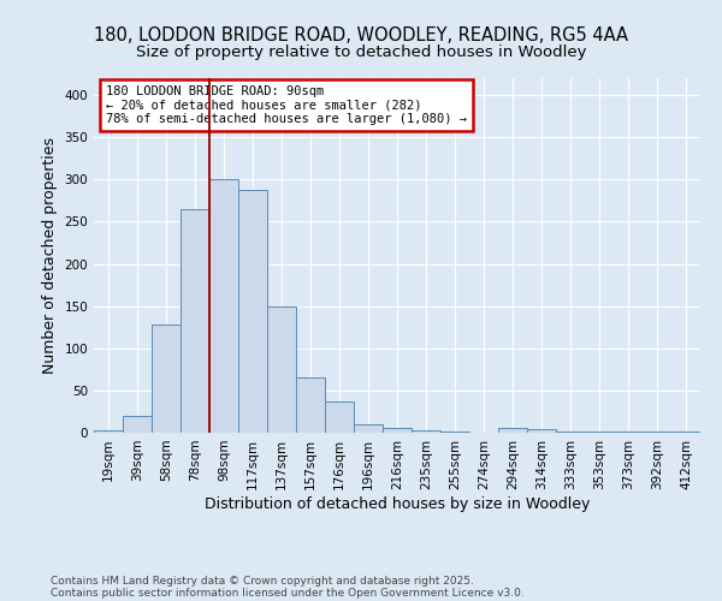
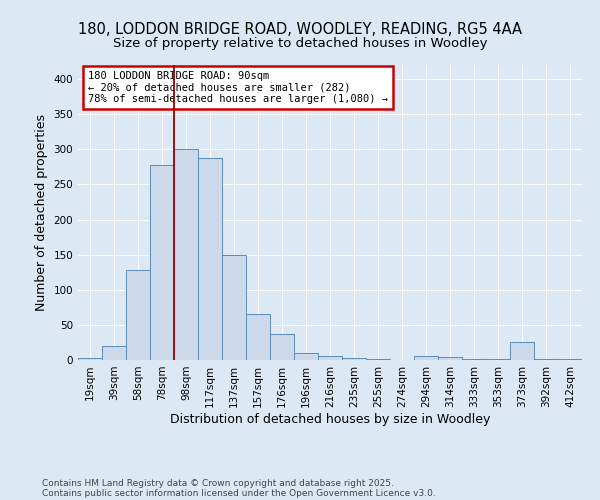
78sqm: 265 -> 278
373sqm: 1 -> 26
